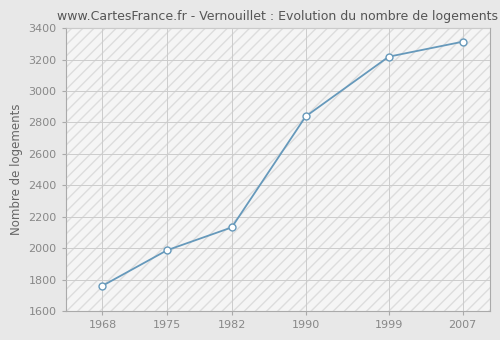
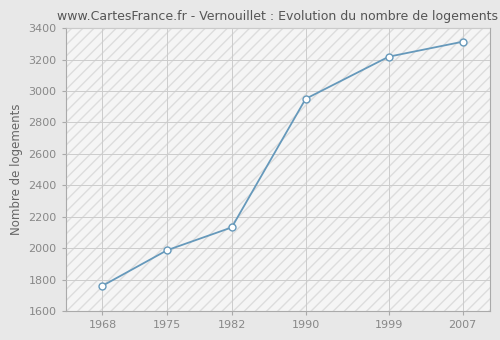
1990: 2840 -> 2950
